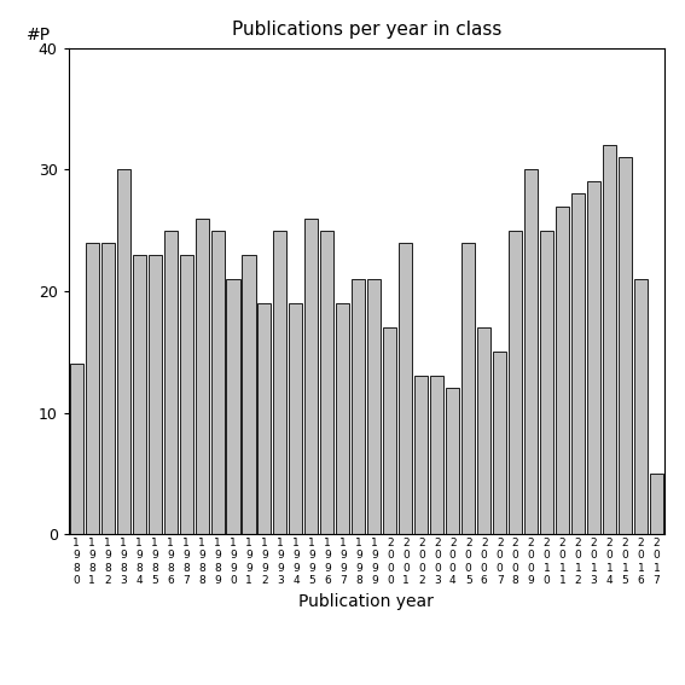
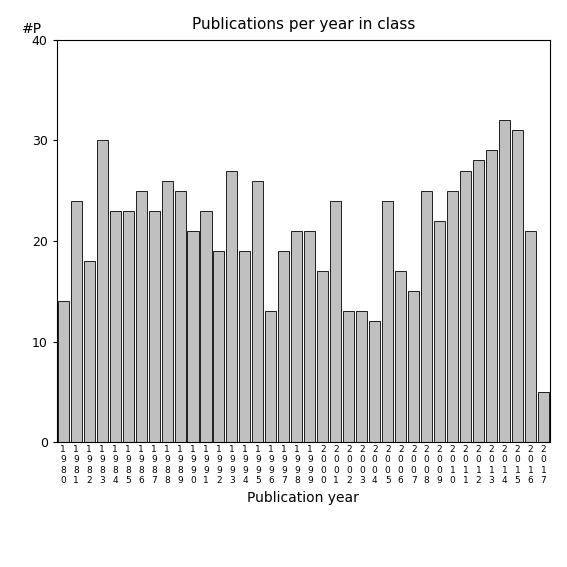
1 9 8 2: 24 -> 18
1 9 9 3: 25 -> 27
1 9 9 6: 25 -> 13
2 0 0 9: 30 -> 22
